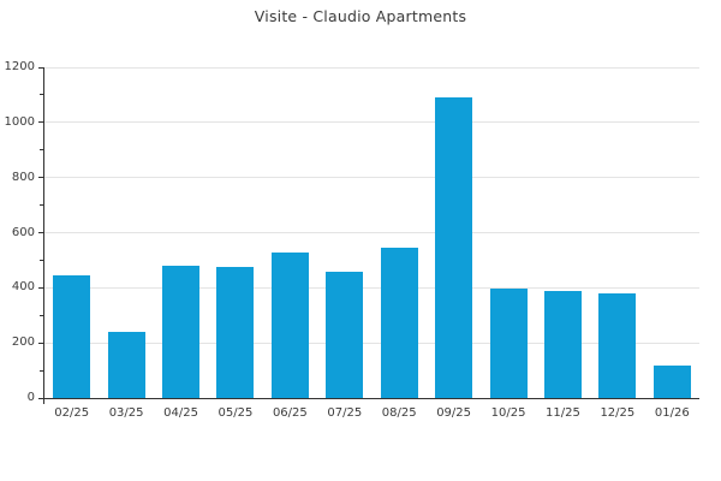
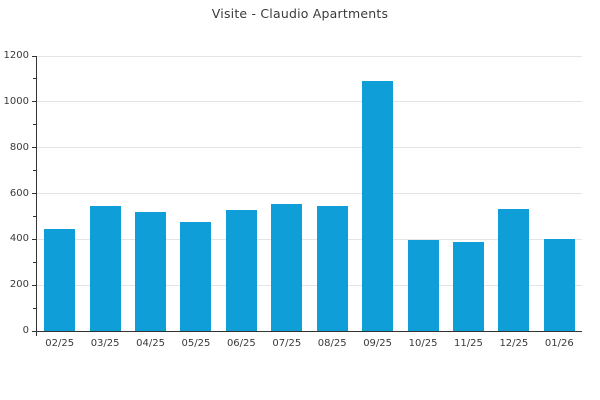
03/25: 240 -> 540
04/25: 480 -> 520
07/25: 460 -> 560
12/25: 380 -> 530
01/26: 120 -> 400
